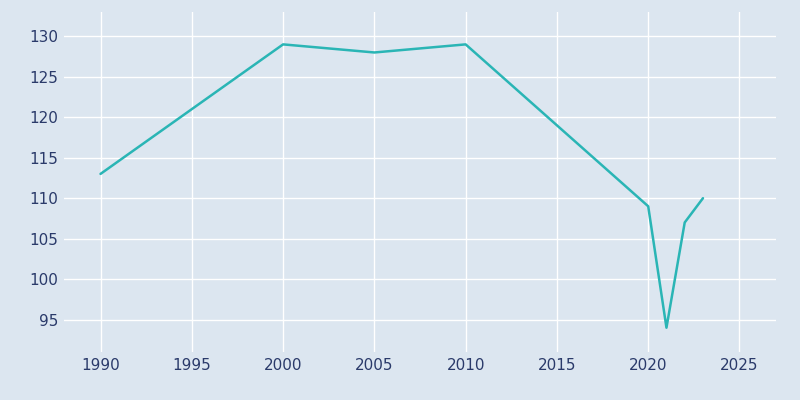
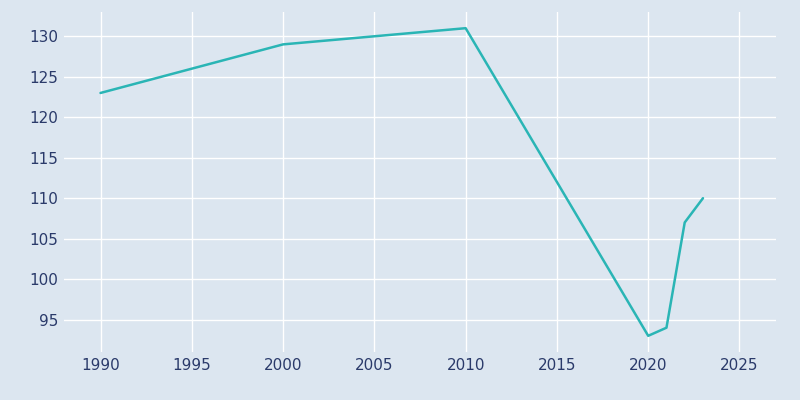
1990: 113 -> 123
1995: 121 -> 126
2005: 128 -> 130
2010: 129 -> 131
2020: 109 -> 93
